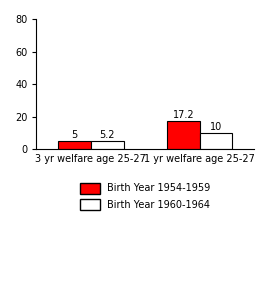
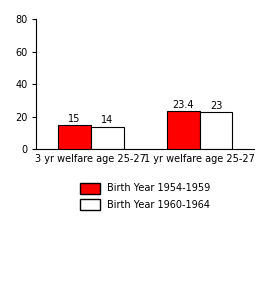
Birth Year 1954-1959/3 yr welfare age 25-27: 5 -> 15
Birth Year 1960-1964/3 yr welfare age 25-27: 5.2 -> 14
Birth Year 1954-1959/1 yr welfare age 25-27: 17.2 -> 23.4
Birth Year 1960-1964/1 yr welfare age 25-27: 10 -> 23
